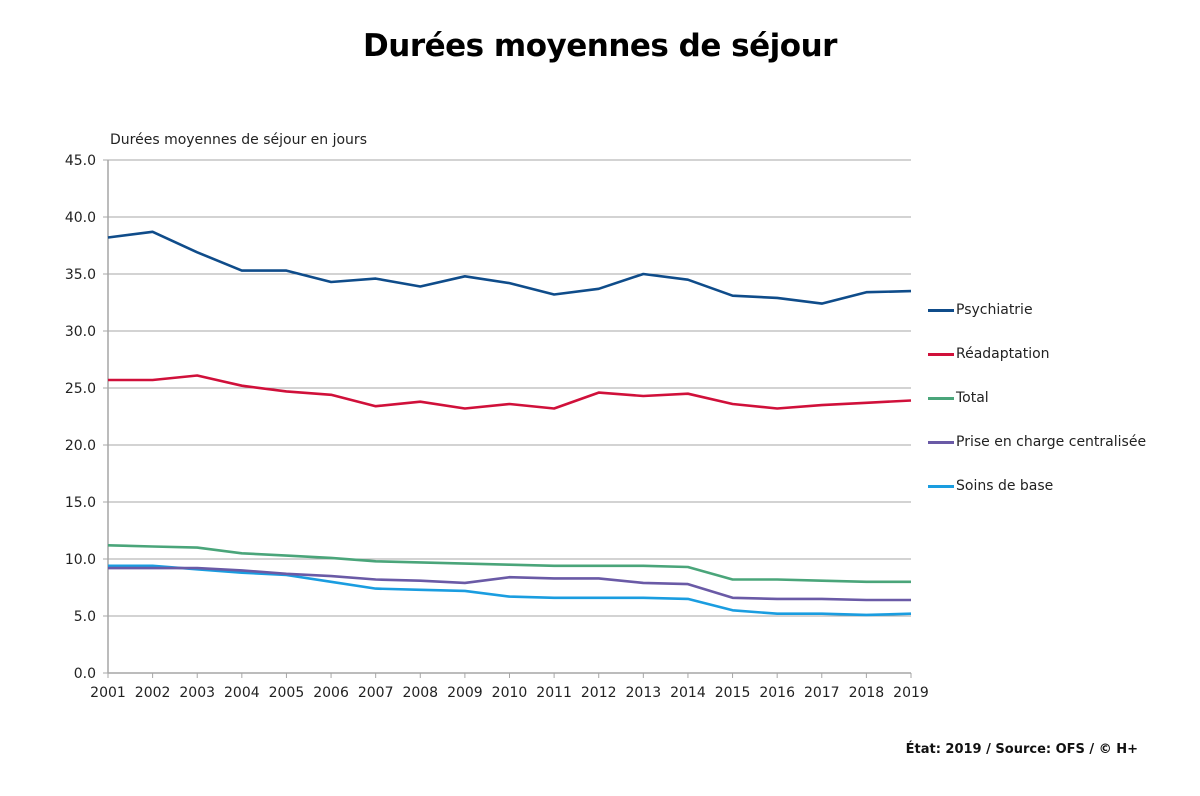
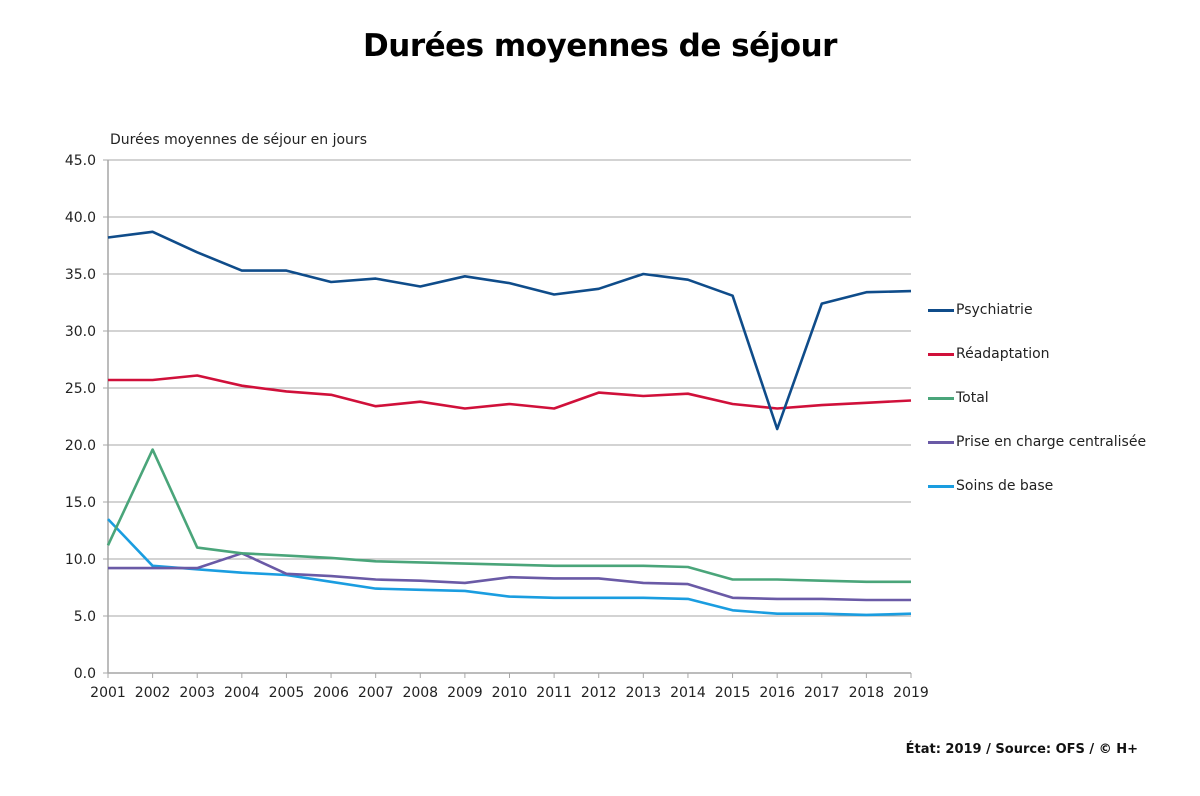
Soins de base/2001: 9.4 -> 13.5
Total/2002: 11.1 -> 19.6
Prise en charge centralisée/2004: 9.0 -> 10.5
Psychiatrie/2016: 32.9 -> 21.4
